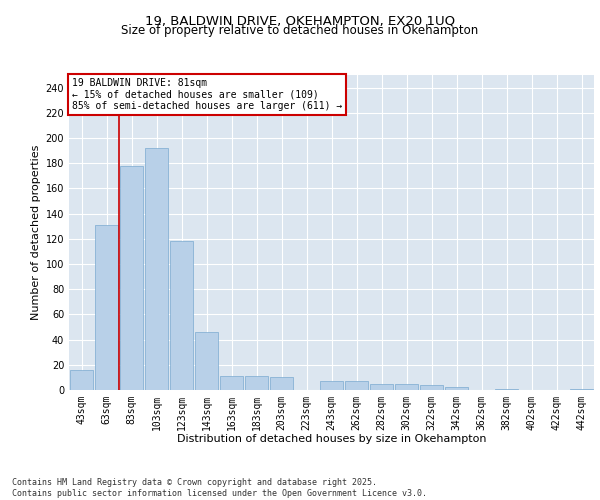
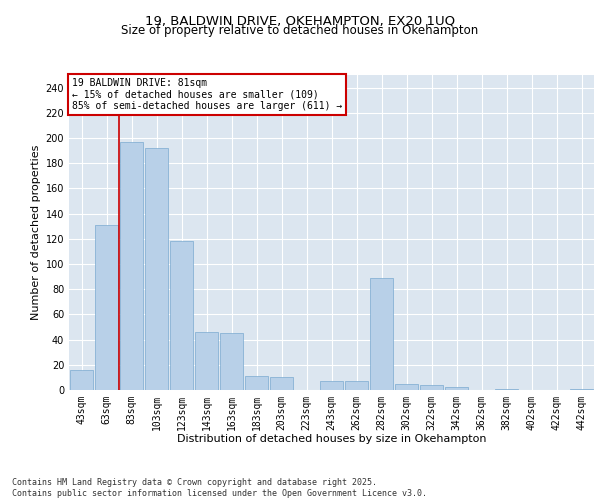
83sqm: 178 -> 197
163sqm: 11 -> 45
282sqm: 5 -> 89
